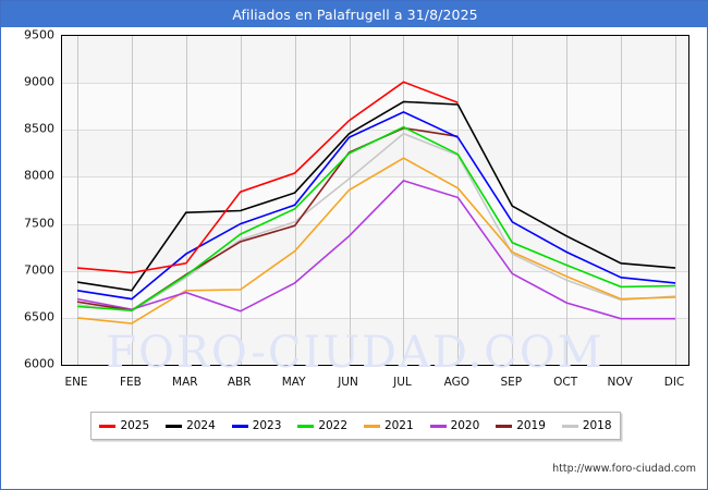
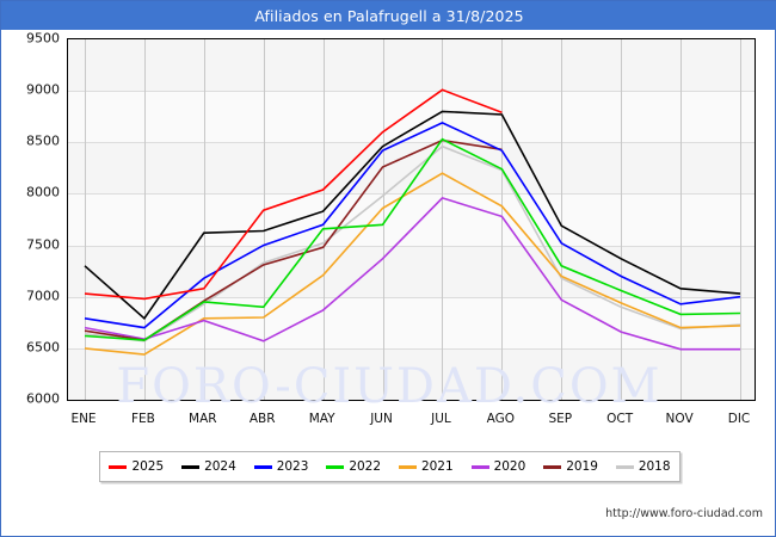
2024/ENE: 6900 -> 7300
2022/ABR: 7400 -> 6900
2022/JUN: 8200 -> 7700
2023/DIC: 6900 -> 7000
